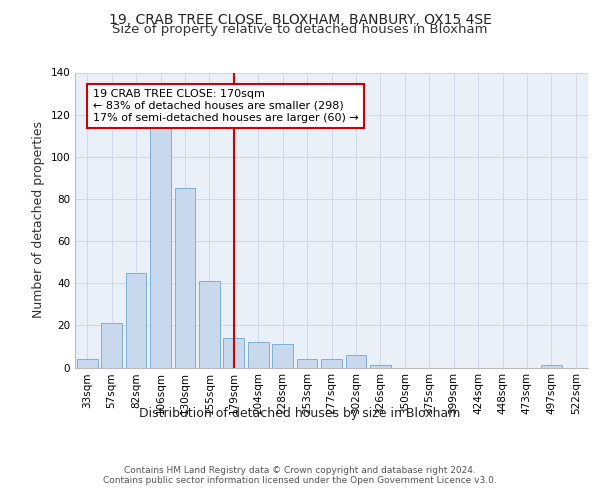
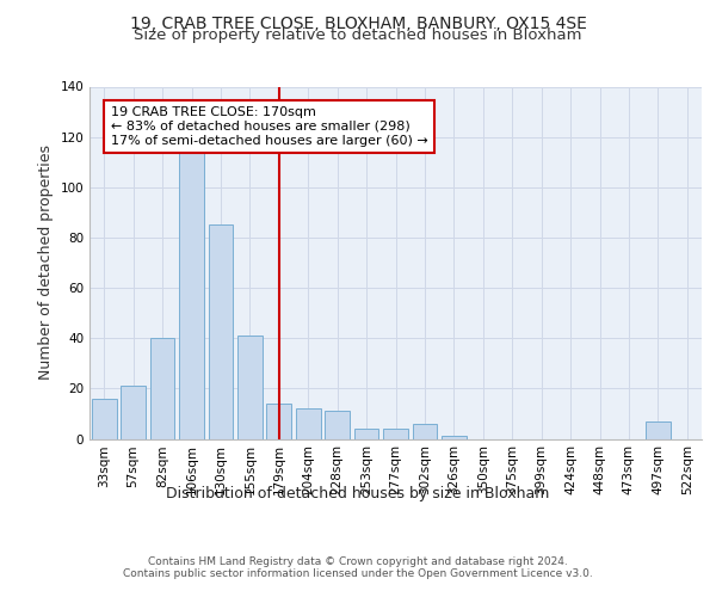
33sqm: 4 -> 16
82sqm: 45 -> 40
497sqm: 1 -> 7
